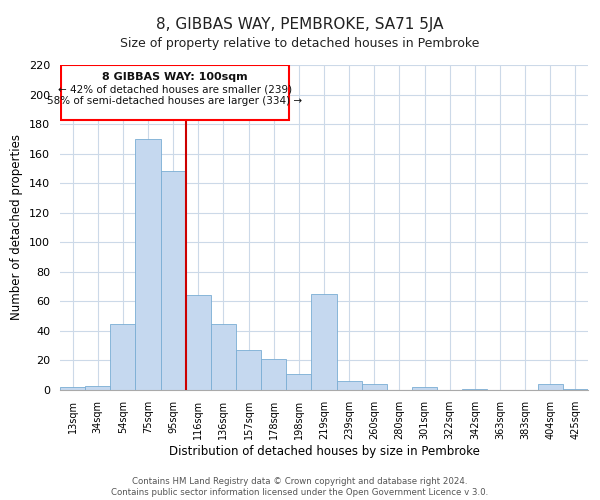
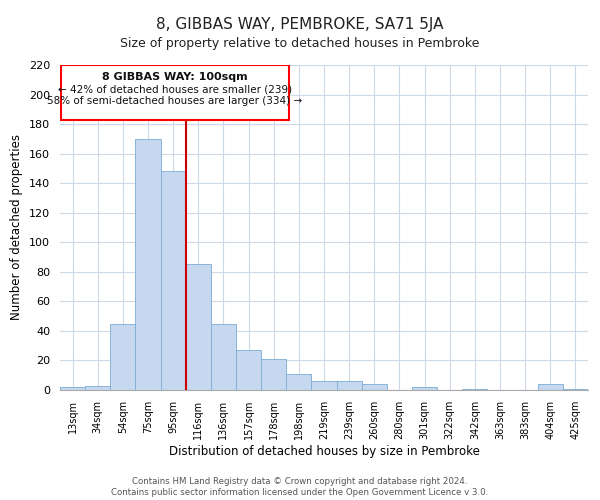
116sqm: 64 -> 85
219sqm: 65 -> 6
